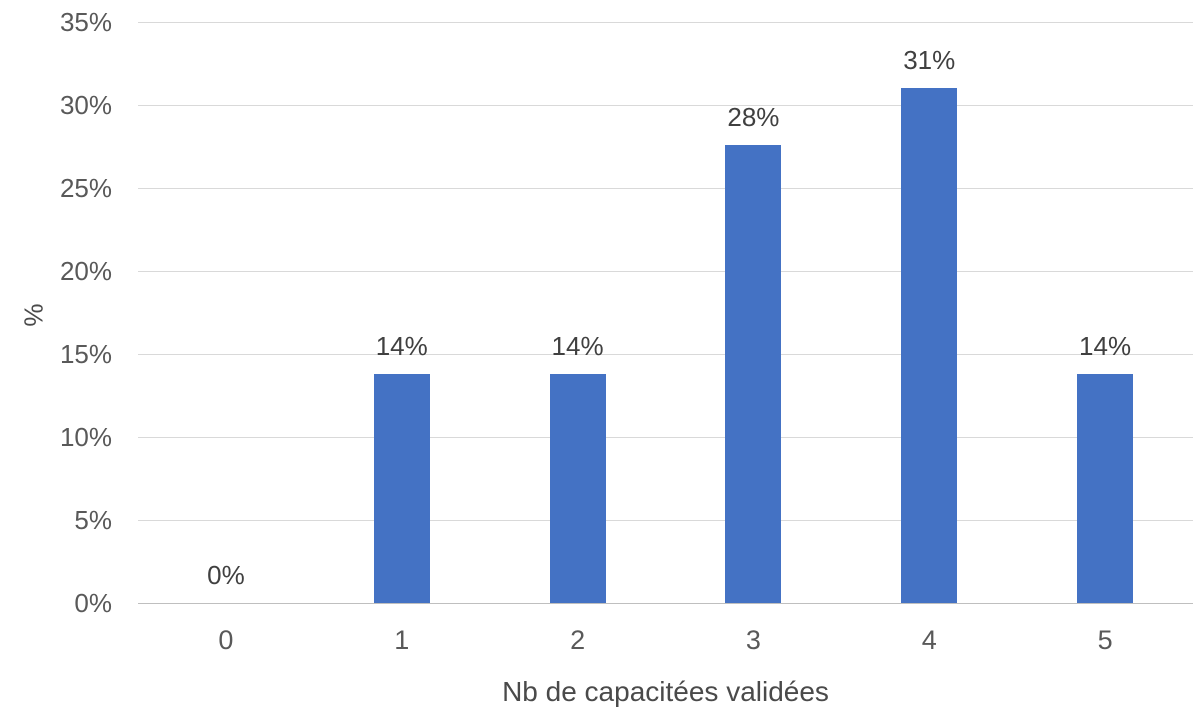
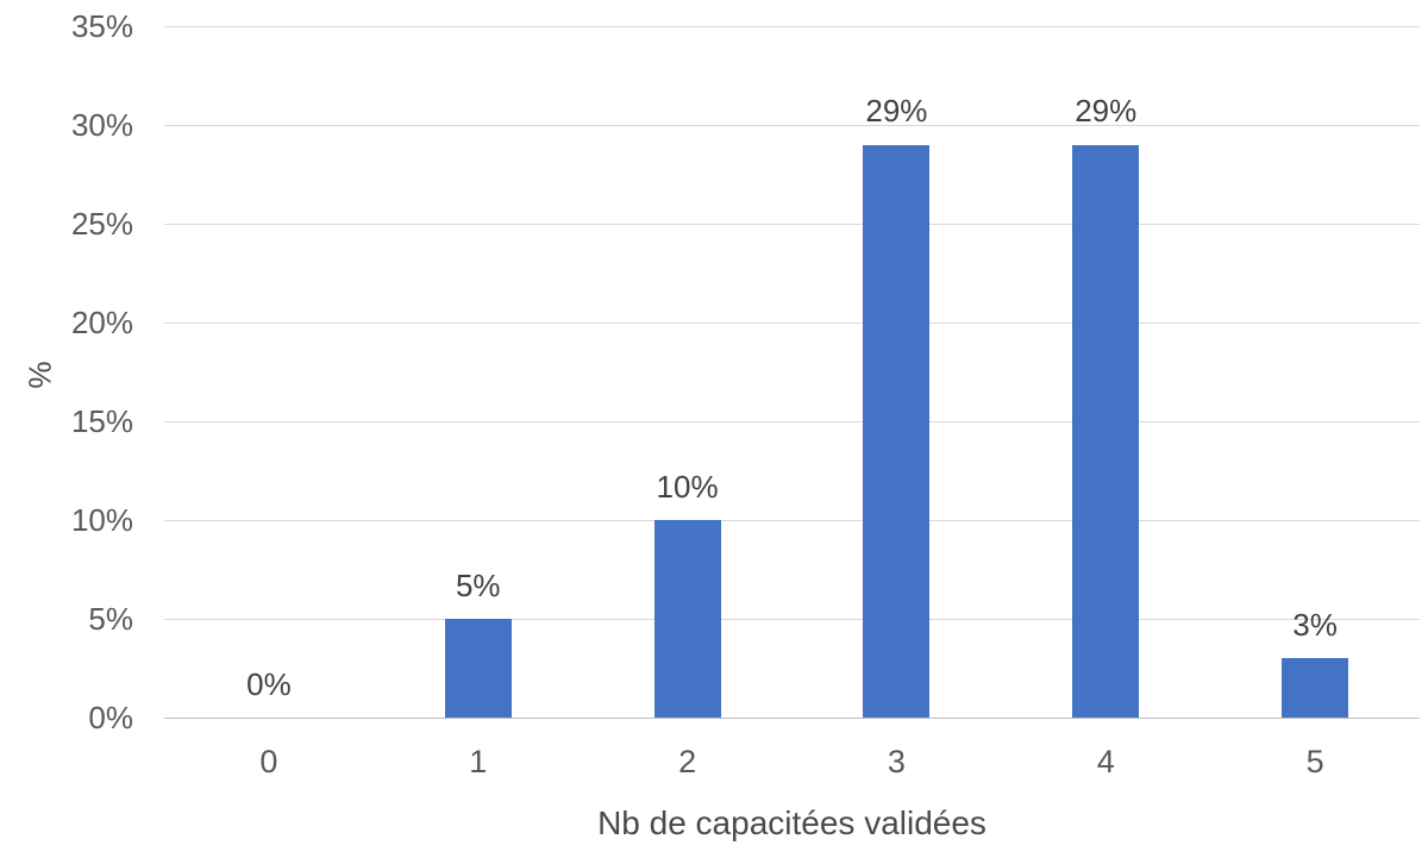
1: 14% -> 5%
2: 14% -> 10%
3: 28% -> 29%
4: 31% -> 29%
5: 14% -> 3%
